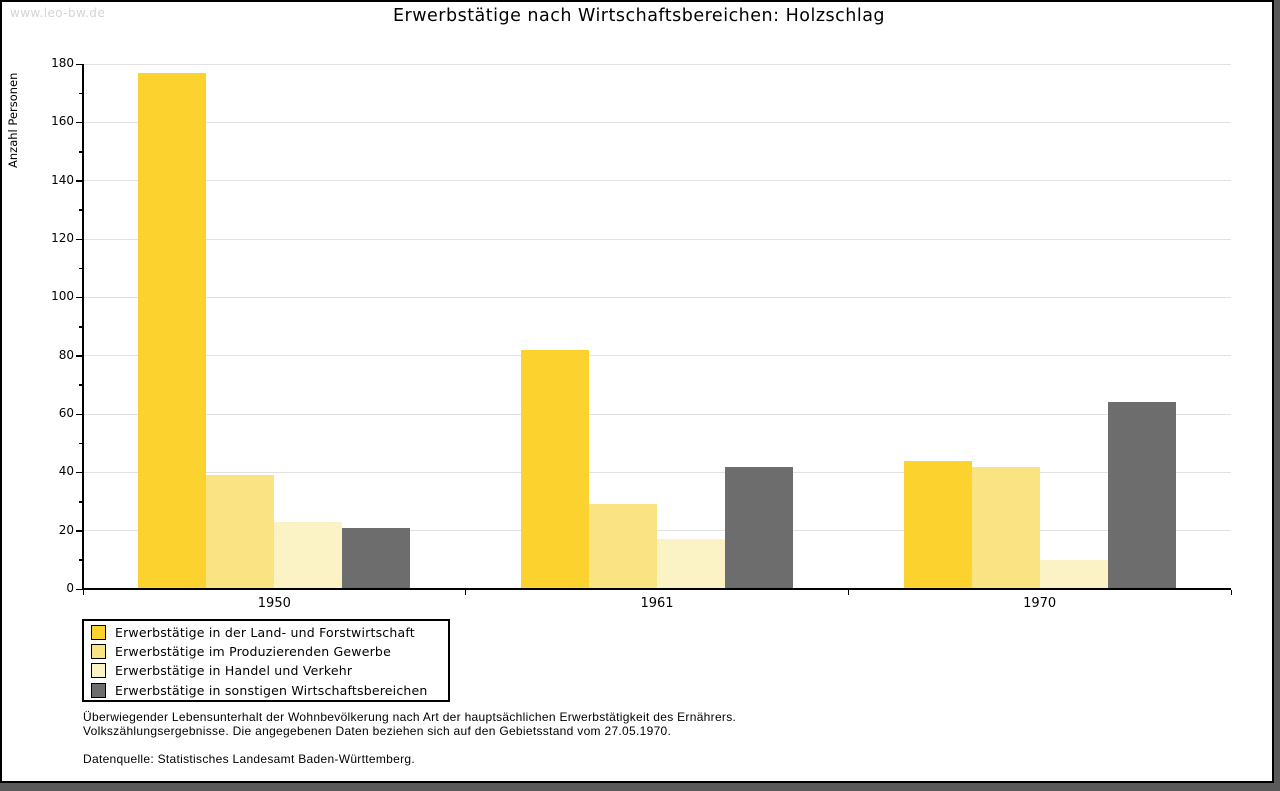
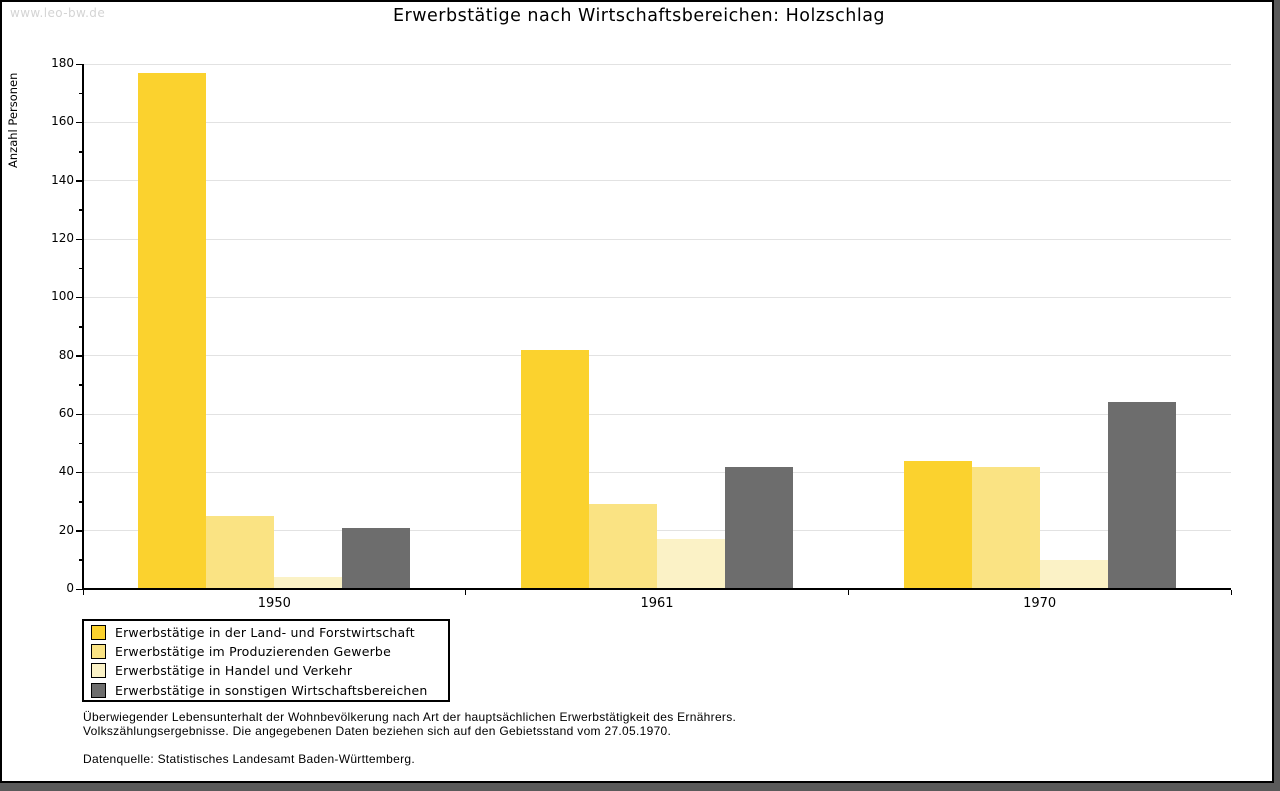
Erwerbstätige im Produzierenden Gewerbe/1950: 39 -> 25
Erwerbstätige in Handel und Verkehr/1950: 23 -> 4
